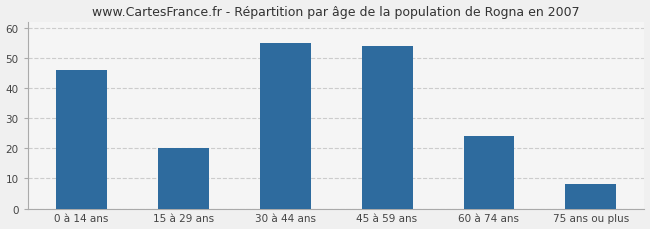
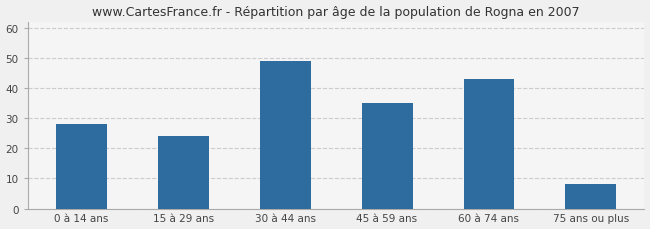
0 à 14 ans: 46 -> 28
15 à 29 ans: 20 -> 24
30 à 44 ans: 55 -> 49
45 à 59 ans: 54 -> 35
60 à 74 ans: 24 -> 43
